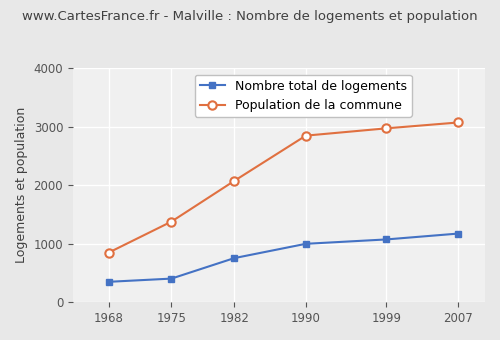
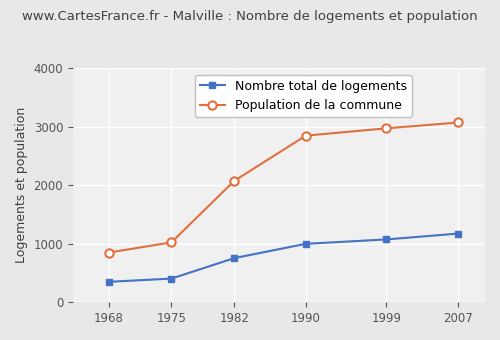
Population de la commune/1975: 1380 -> 1020
